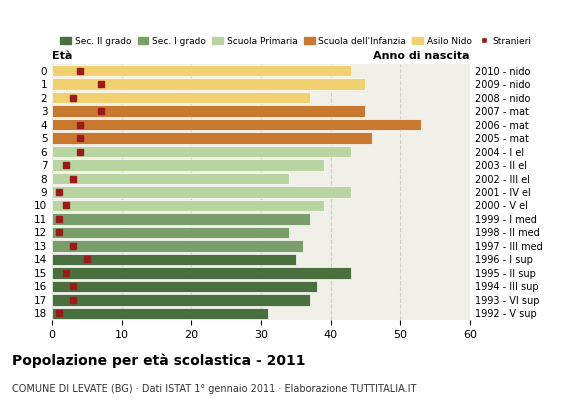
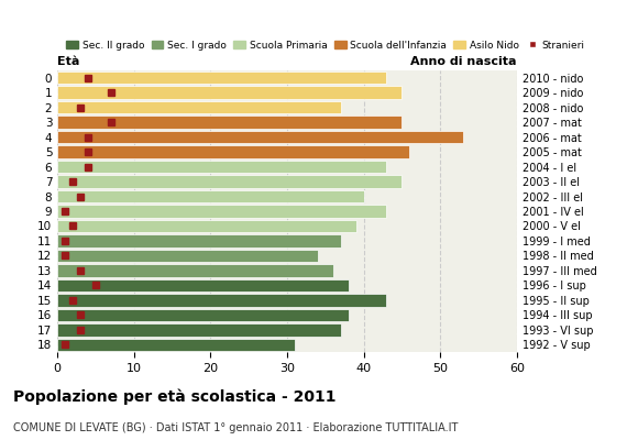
7: 39 -> 45
8: 34 -> 40
14: 35 -> 38
